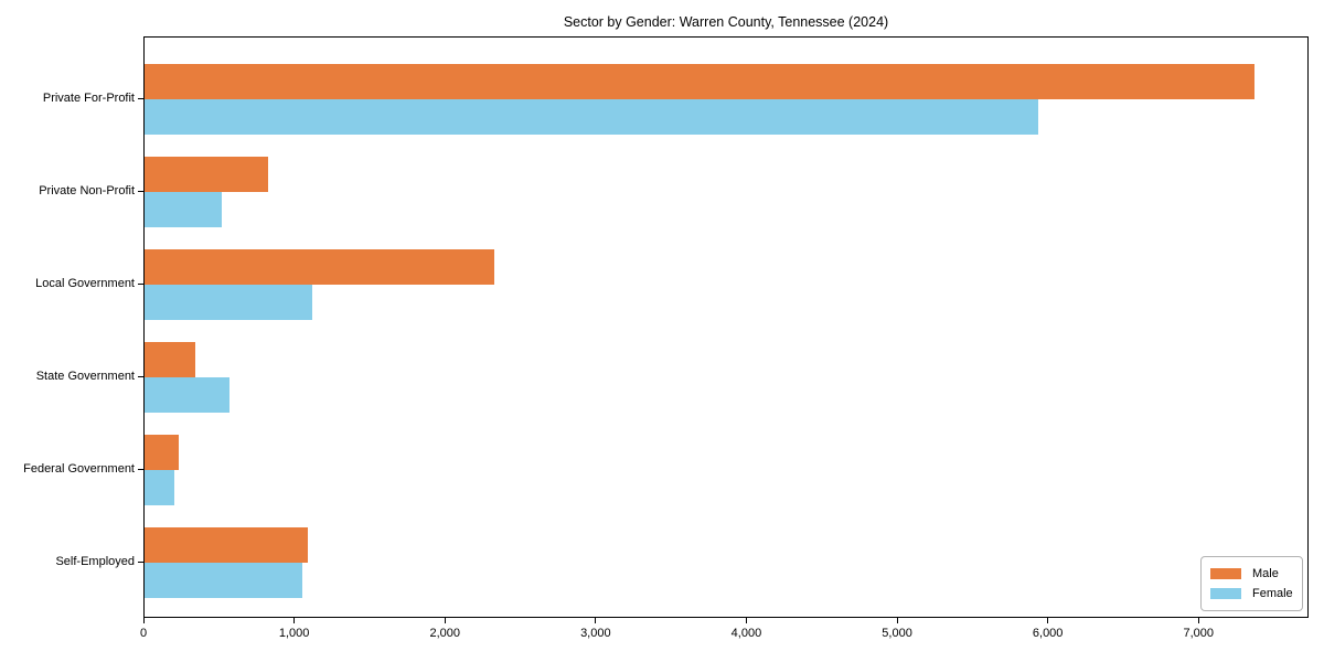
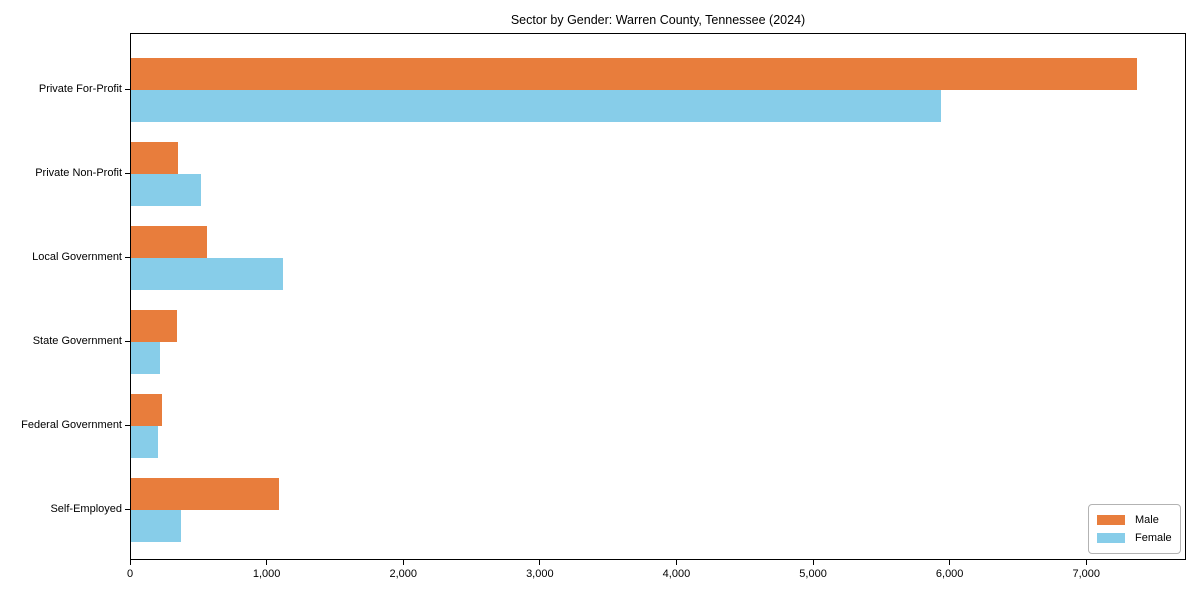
Male/Private Non-Profit: 820 -> 340
Male/Local Government: 2320 -> 560
Female/State Government: 560 -> 210
Female/Self-Employed: 1050 -> 360
